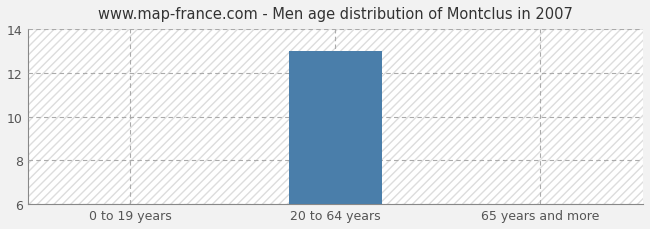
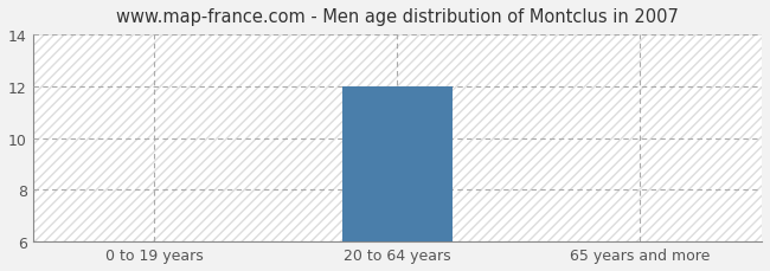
20 to 64 years: 13 -> 12
